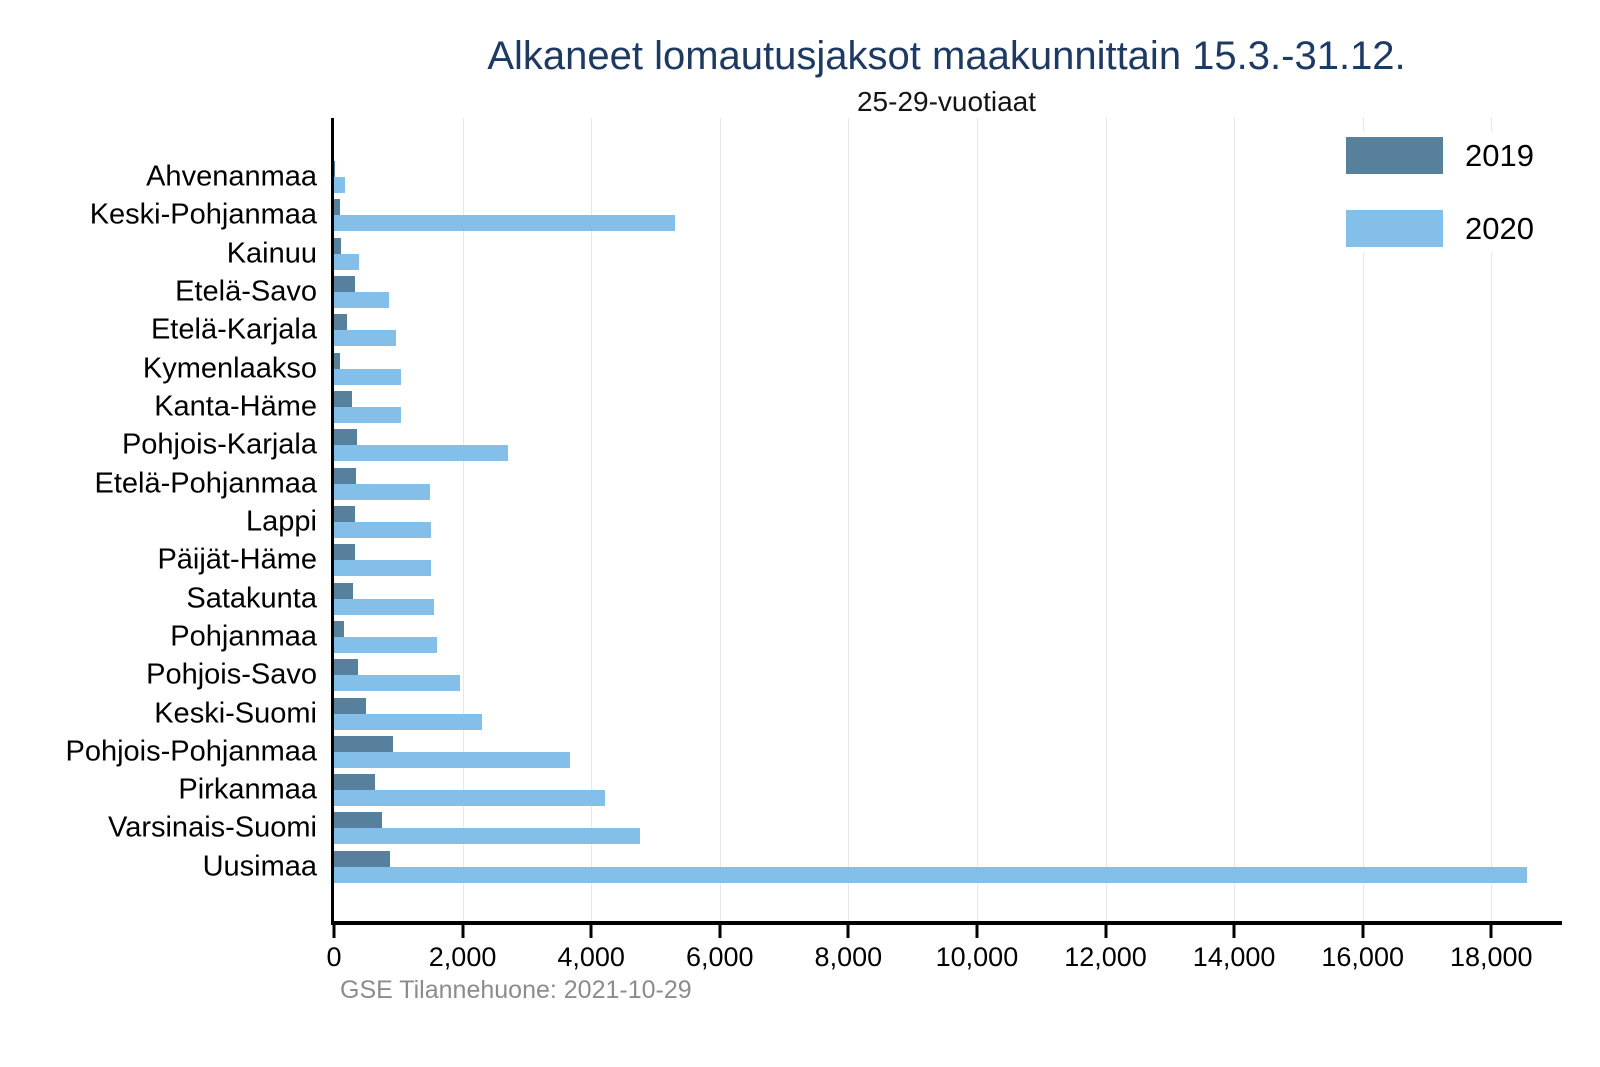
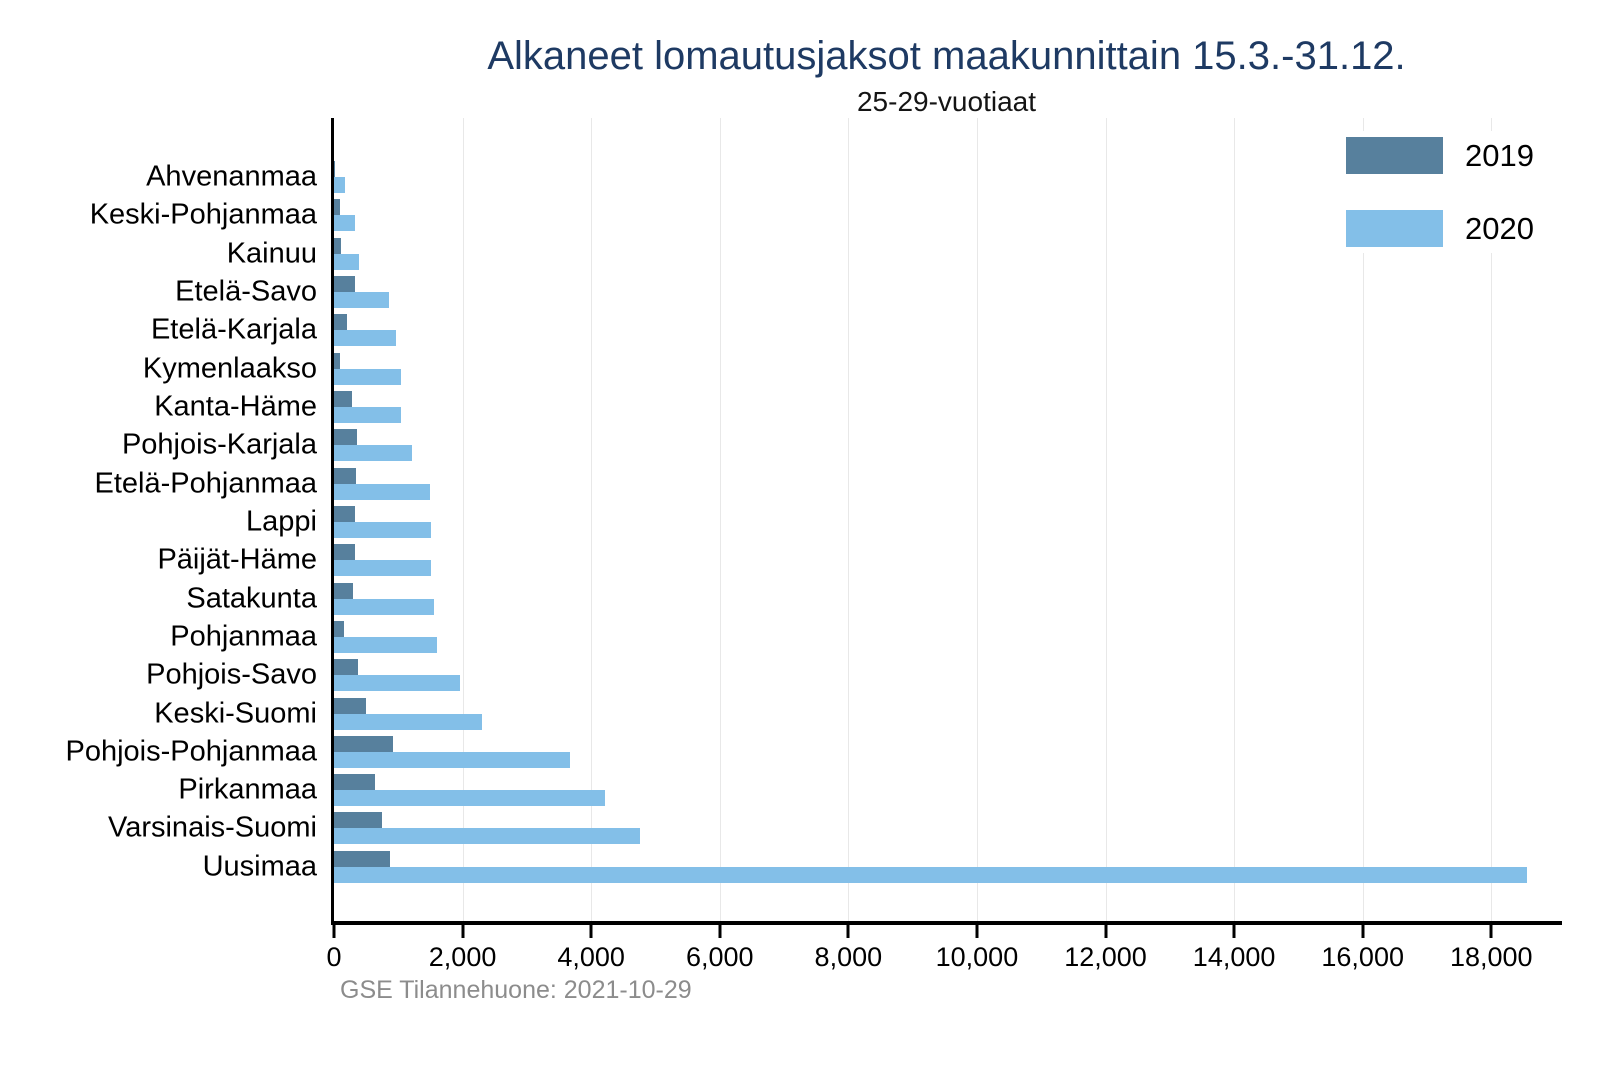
2020/Keski-Pohjanmaa: 5300 -> 300
2020/Pohjois-Karjala: 2700 -> 1200
